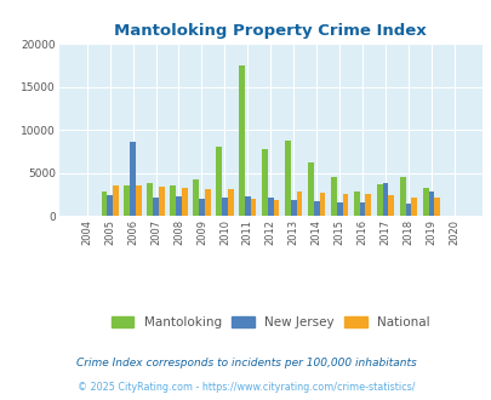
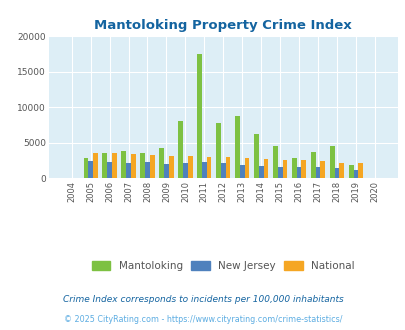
New Jersey/2006: 8600 -> 2300
National/2011: 2000 -> 3000
National/2012: 1800 -> 3000
New Jersey/2017: 3800 -> 1600
Mantoloking/2019: 3200 -> 1900
New Jersey/2019: 2800 -> 1200
